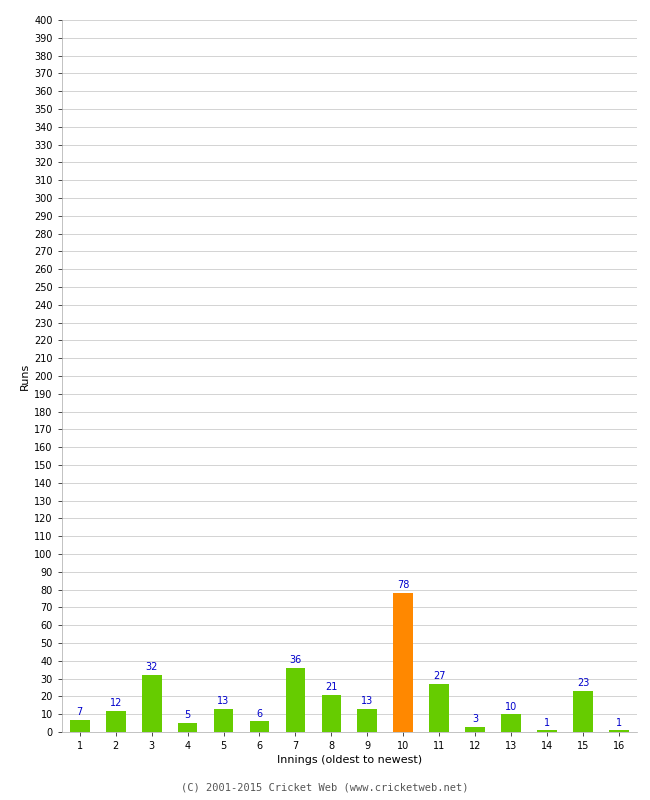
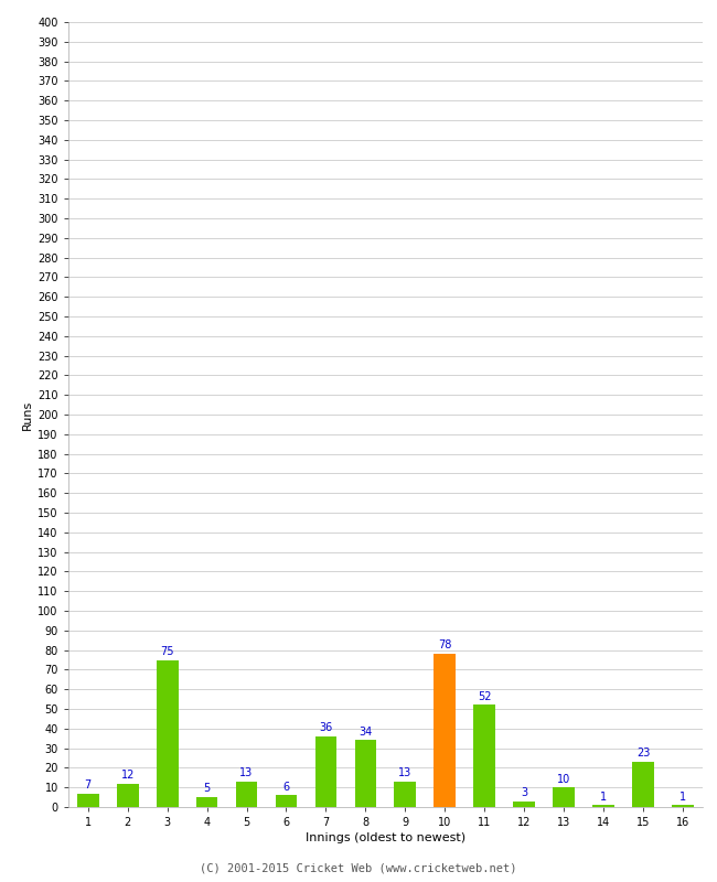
3: 32 -> 75
8: 21 -> 34
11: 27 -> 52
